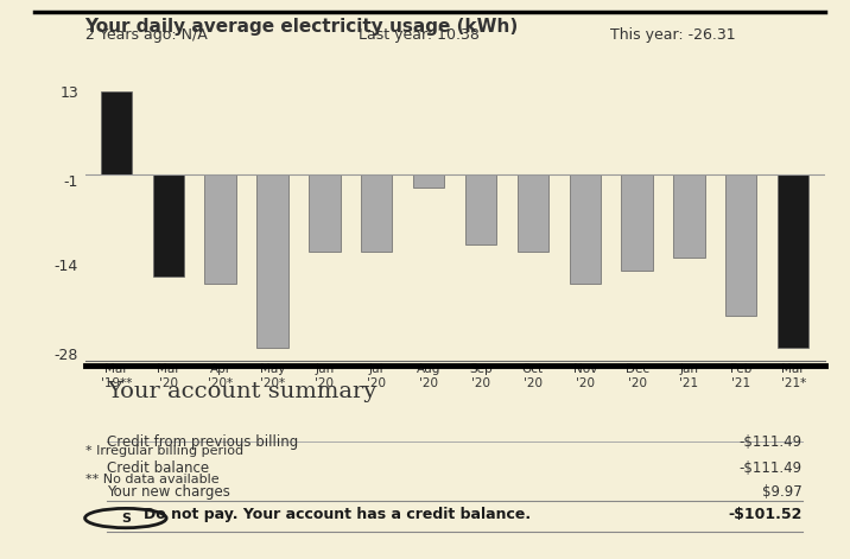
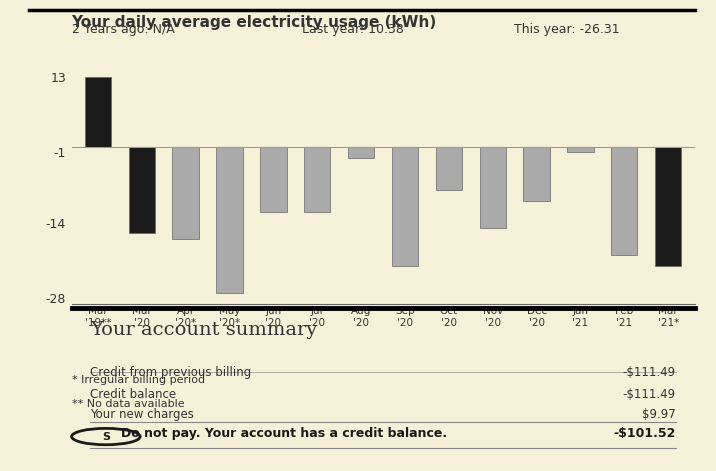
Sep '20: -11 -> -22
Oct '20: -12 -> -8
Nov '20: -17 -> -15
Dec '20: -15 -> -10
Jan '21: -13 -> -1
Feb '21: -22 -> -20
Mar '21*: -27 -> -22
